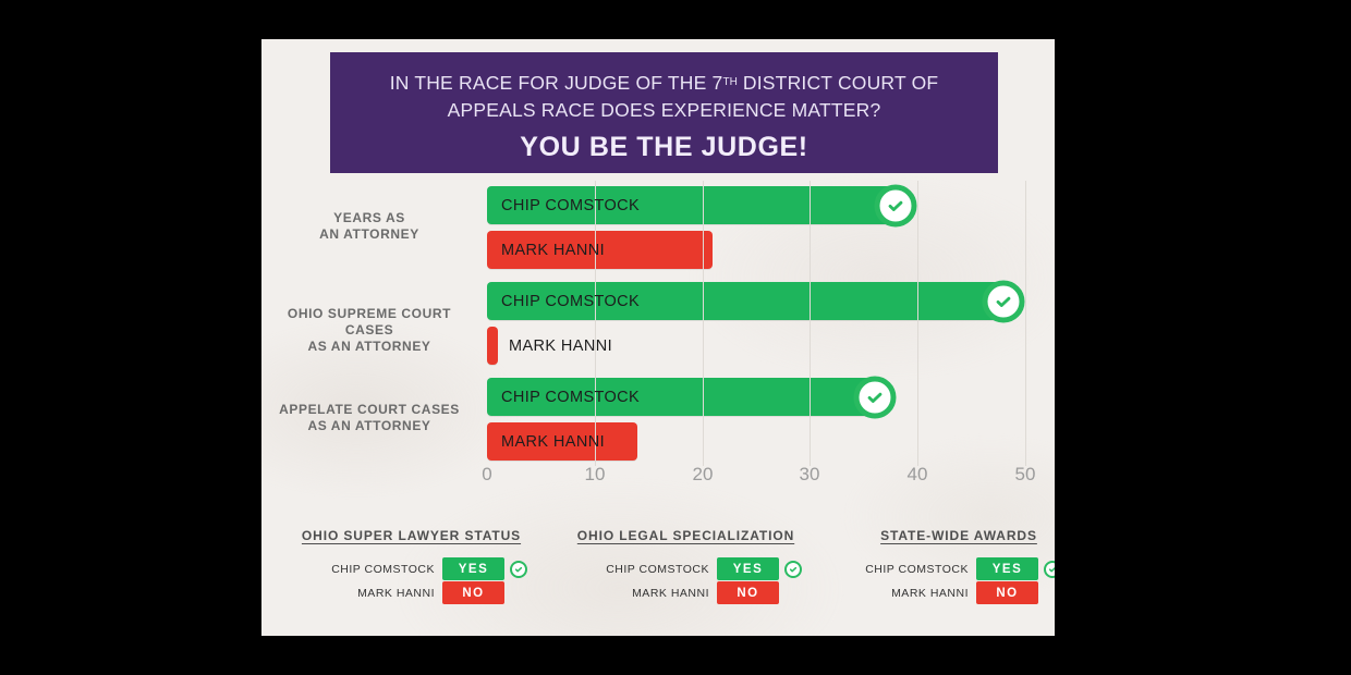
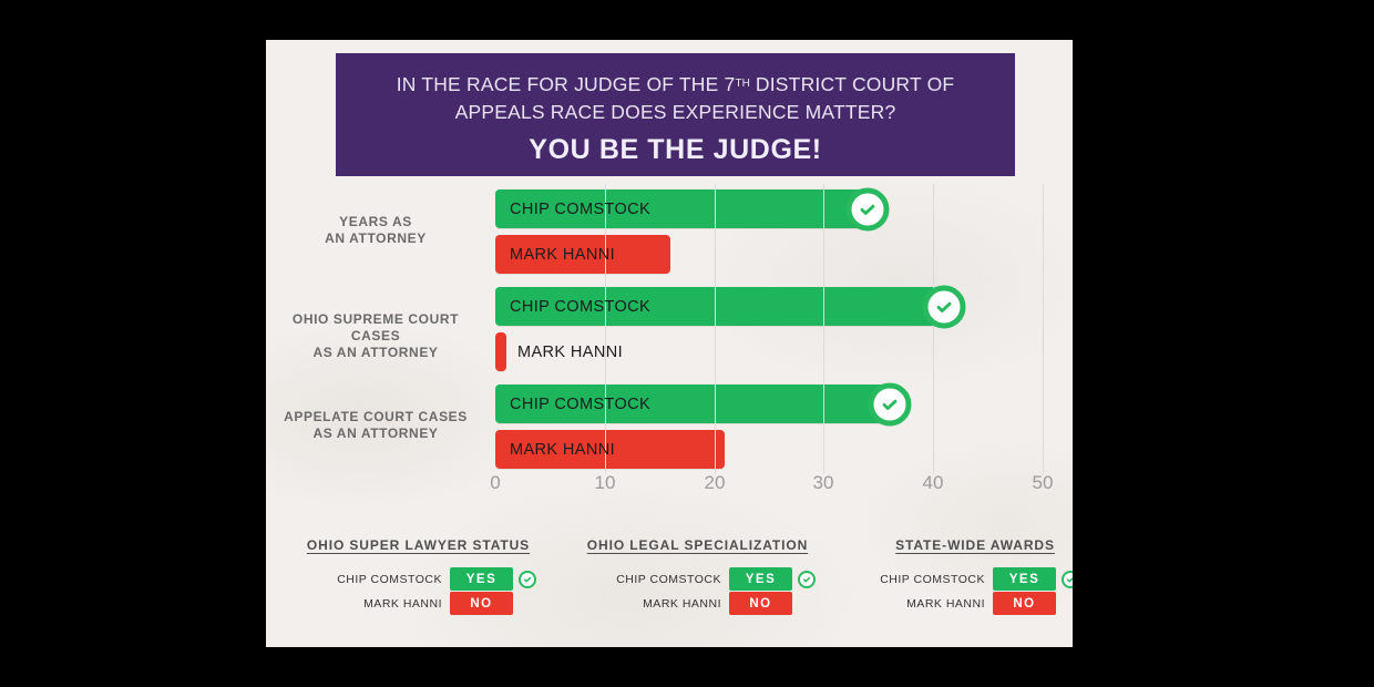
CHIP COMSTOCK/YEARS AS AN ATTORNEY: 38 -> 34
MARK HANNI/YEARS AS AN ATTORNEY: 21 -> 16
CHIP COMSTOCK/OHIO SUPREME COURT CASES AS AN ATTORNEY: 48 -> 41
MARK HANNI/APPELATE COURT CASES AS AN ATTORNEY: 14 -> 21
